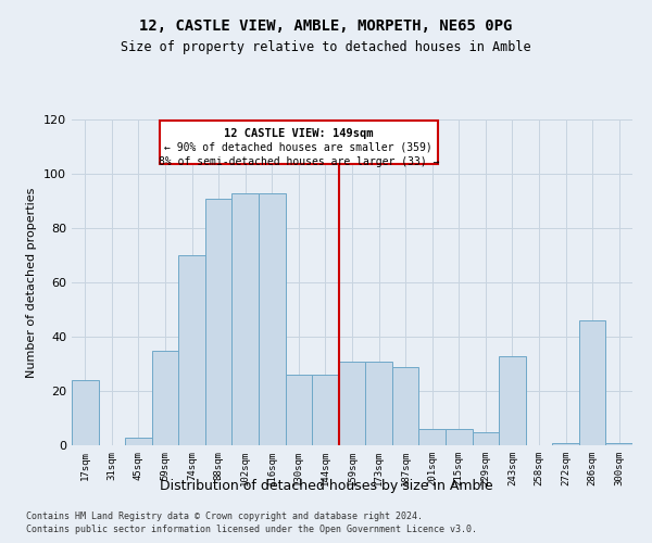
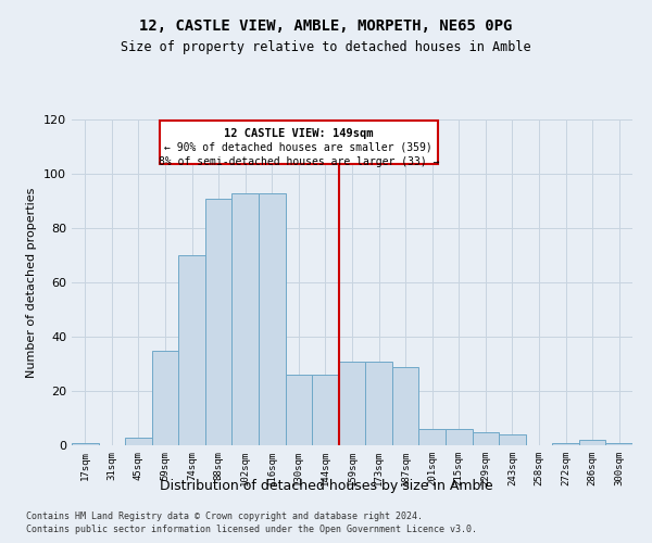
17sqm: 24 -> 1
243sqm: 33 -> 4
286sqm: 46 -> 2
